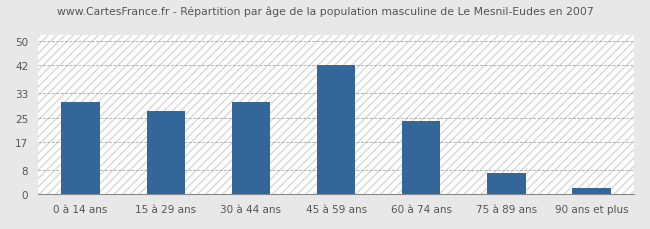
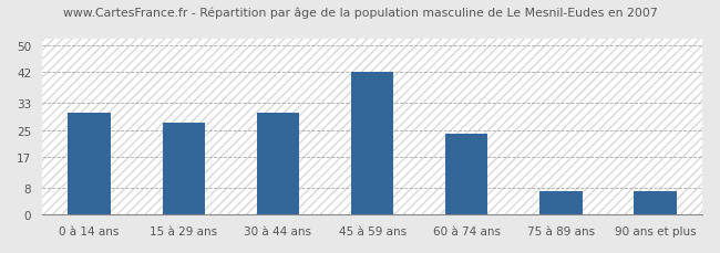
90 ans et plus: 2 -> 7
